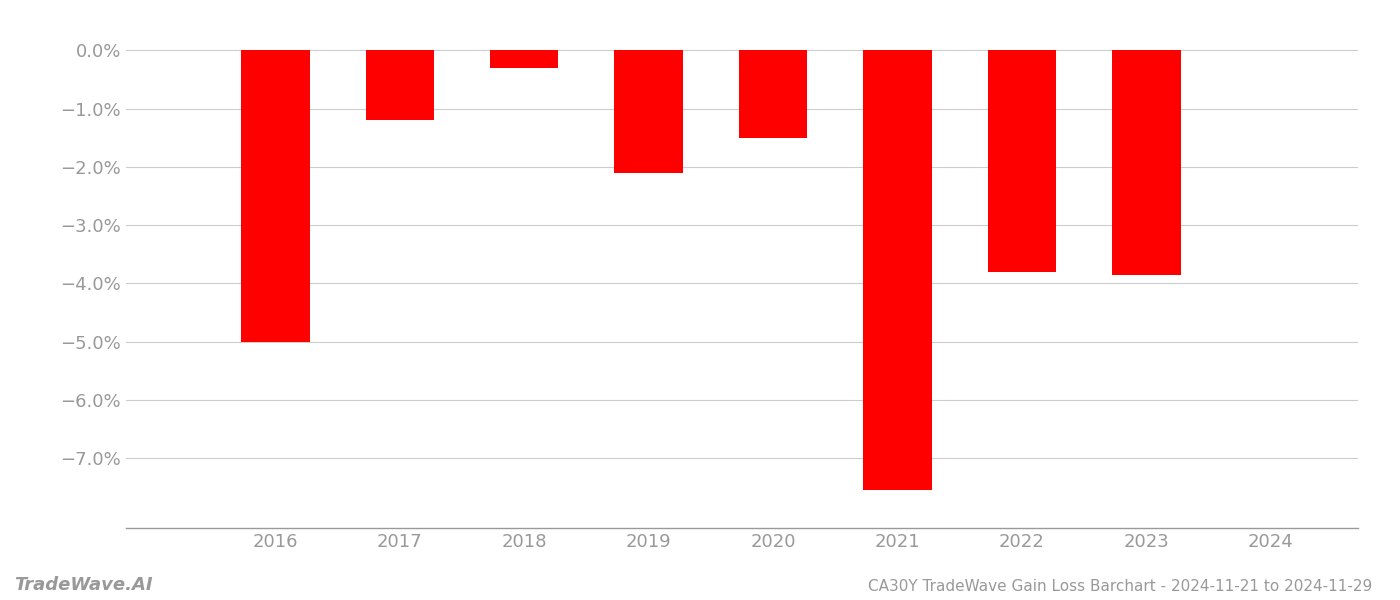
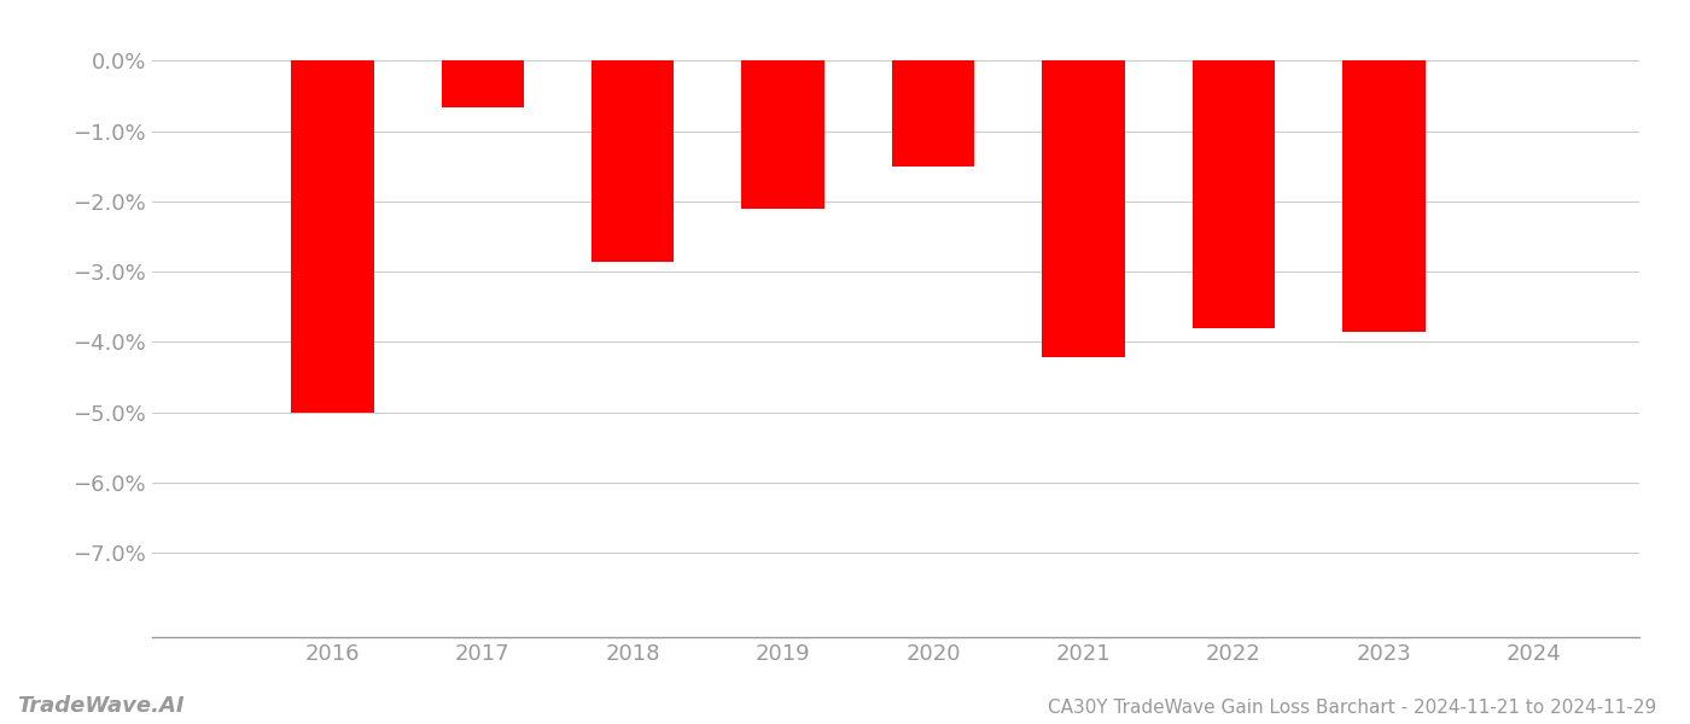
2017: -1.20% -> -0.66%
2018: -0.30% -> -2.86%
2021: -7.55% -> -4.22%
